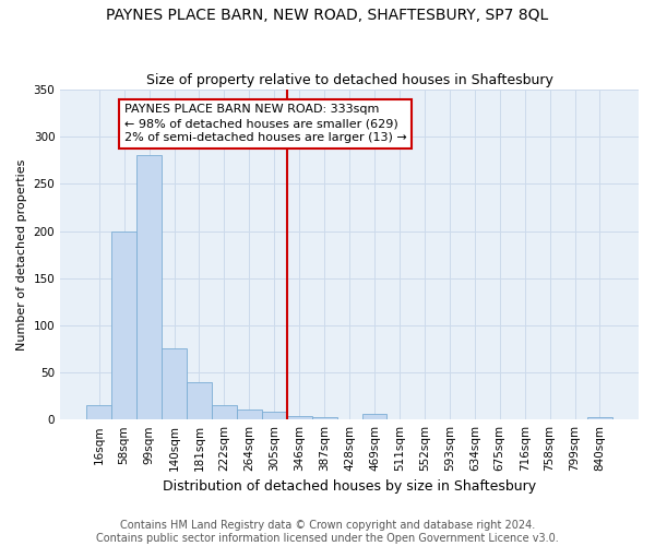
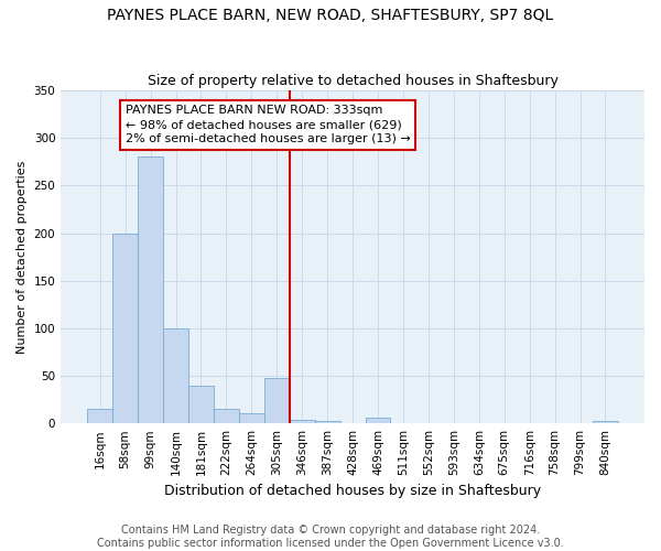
140sqm: 75 -> 100
305sqm: 8 -> 48
